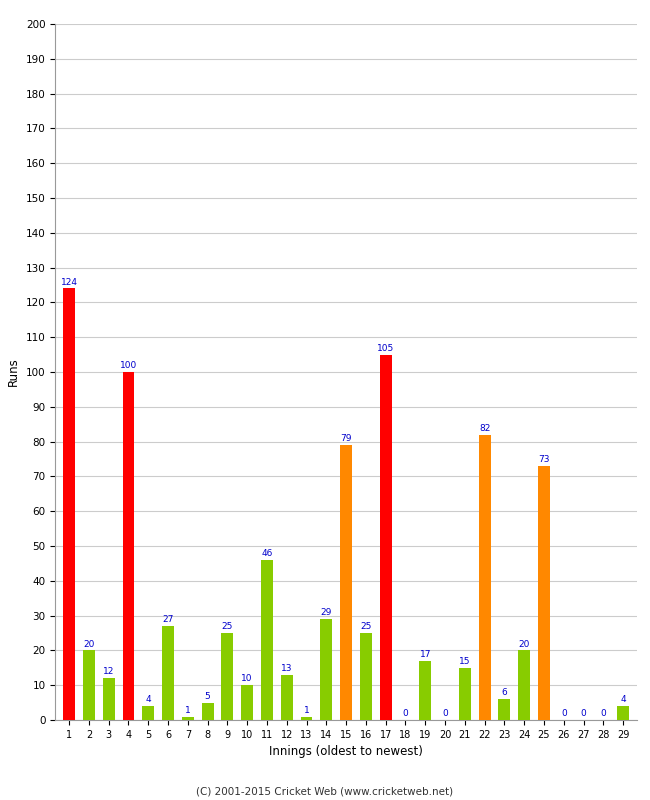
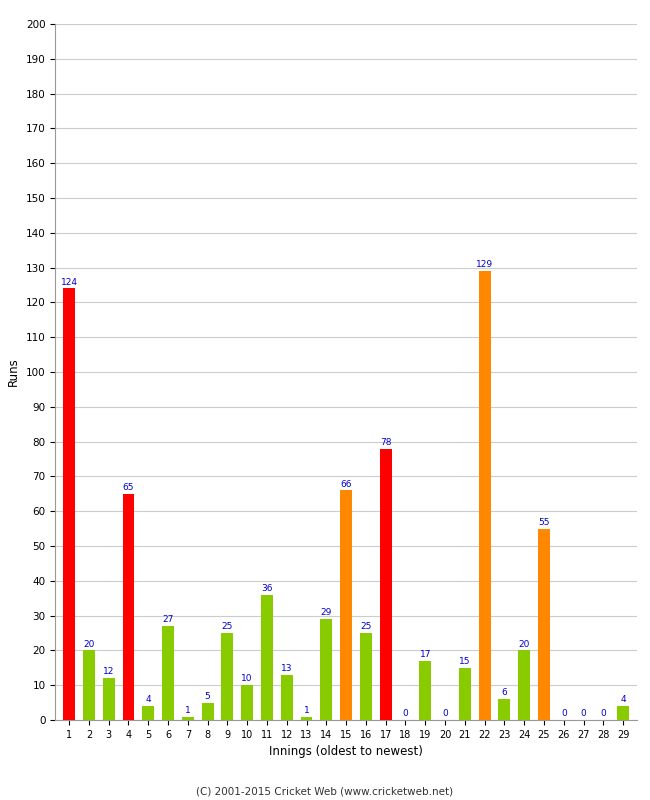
4: 100 -> 65
11: 46 -> 36
15: 79 -> 66
17: 105 -> 78
22: 82 -> 129
25: 73 -> 55
